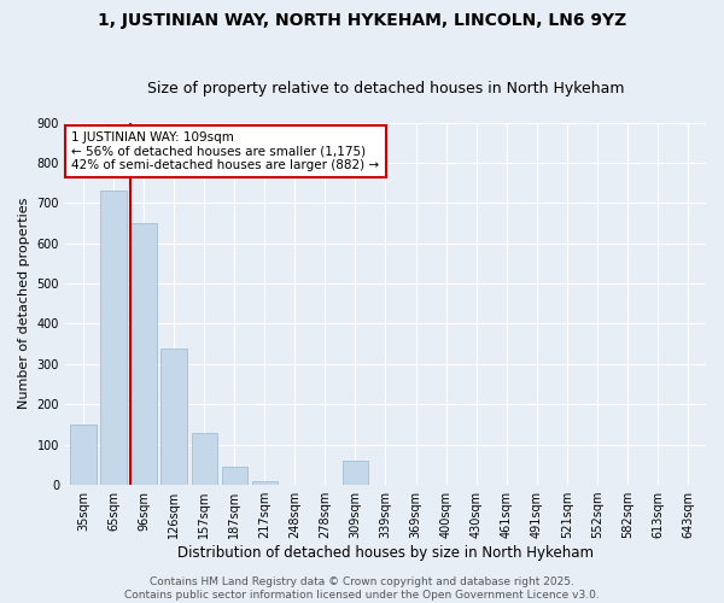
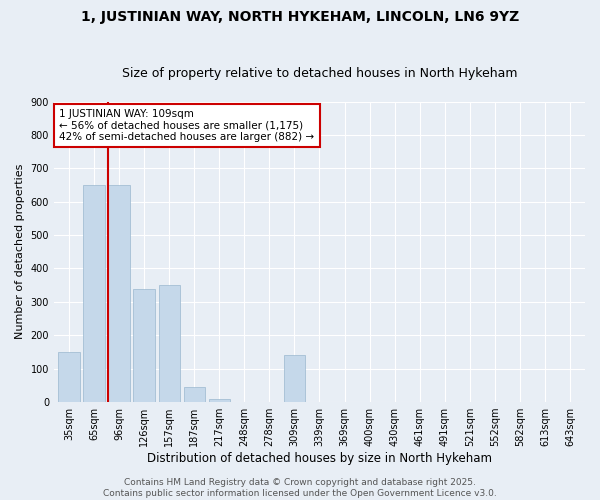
65sqm: 730 -> 650
157sqm: 130 -> 350
309sqm: 60 -> 140
